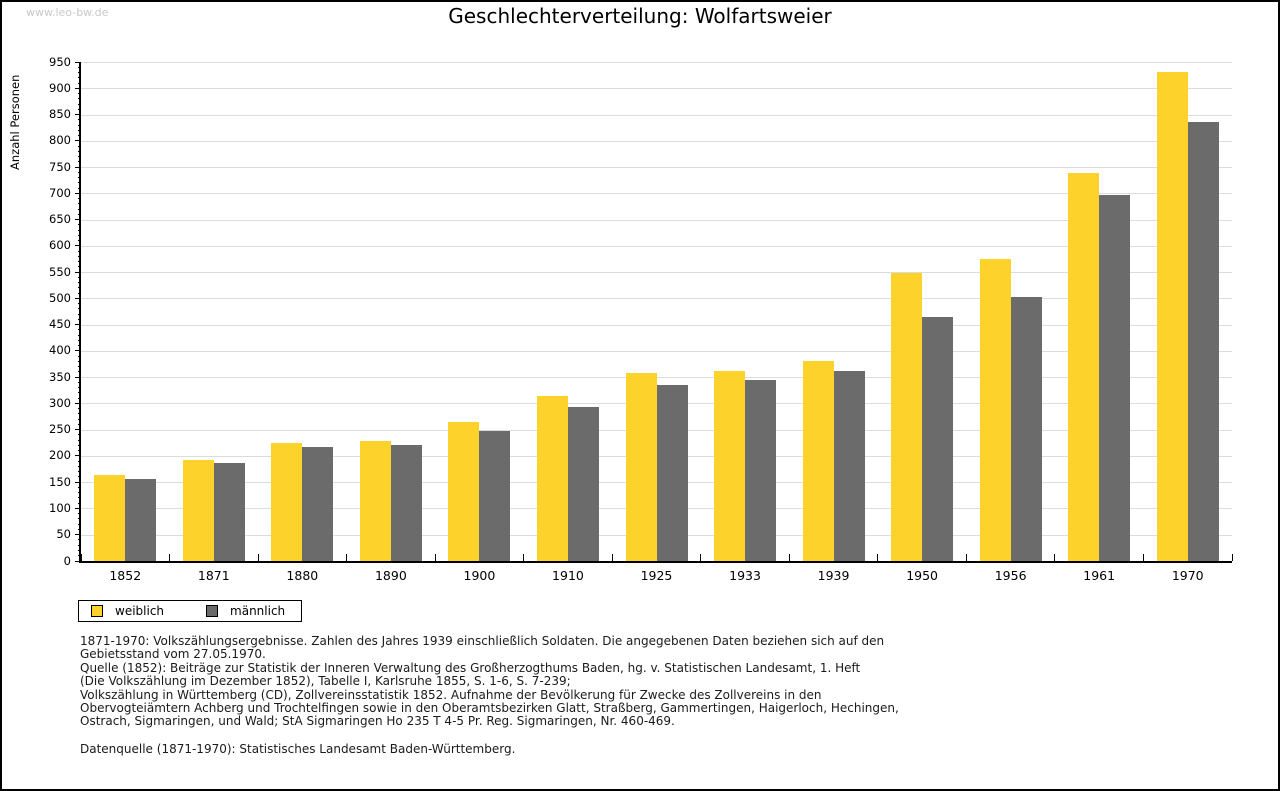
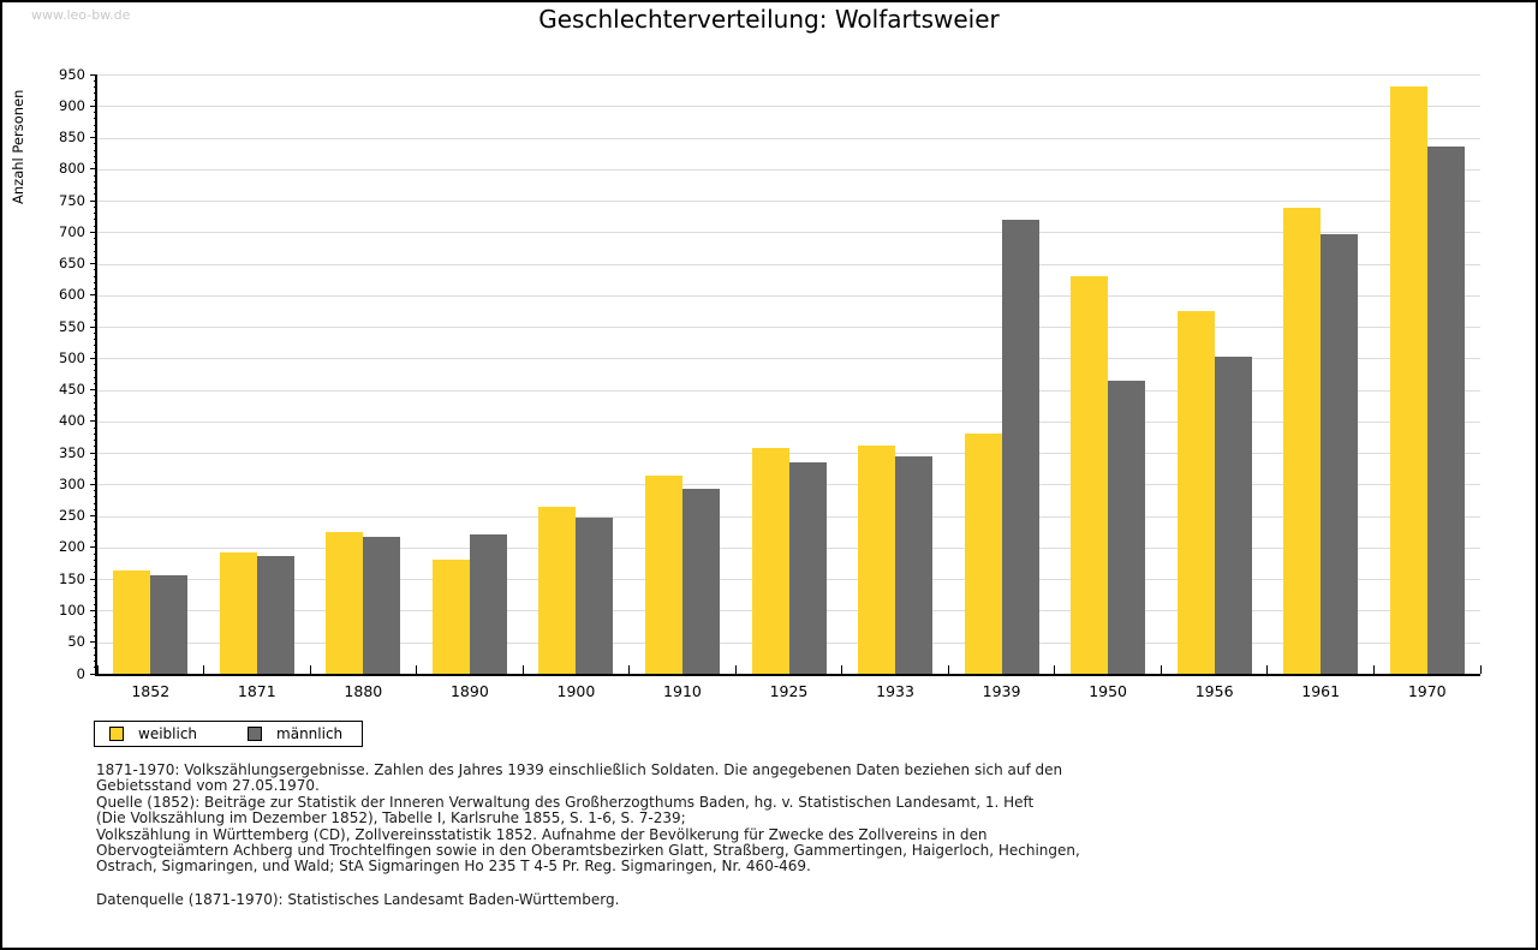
weiblich/1890: 230 -> 180
männlich/1939: 360 -> 720
weiblich/1950: 550 -> 630
